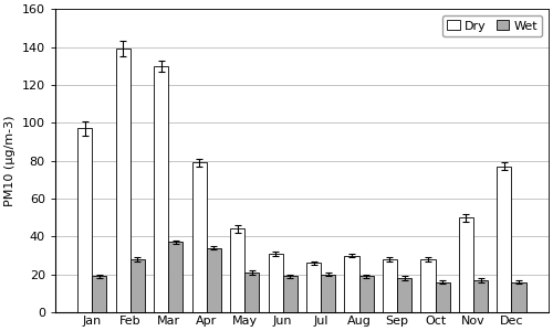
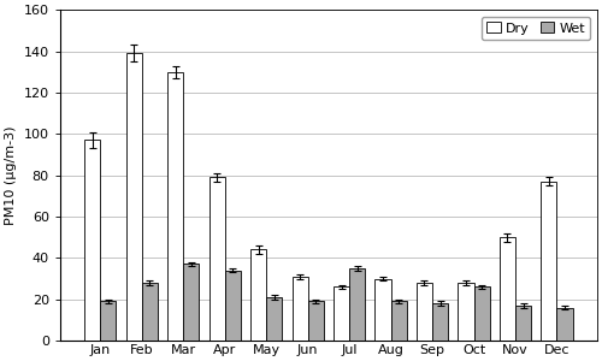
Wet/Jul: 20 -> 35
Wet/Oct: 16 -> 26
